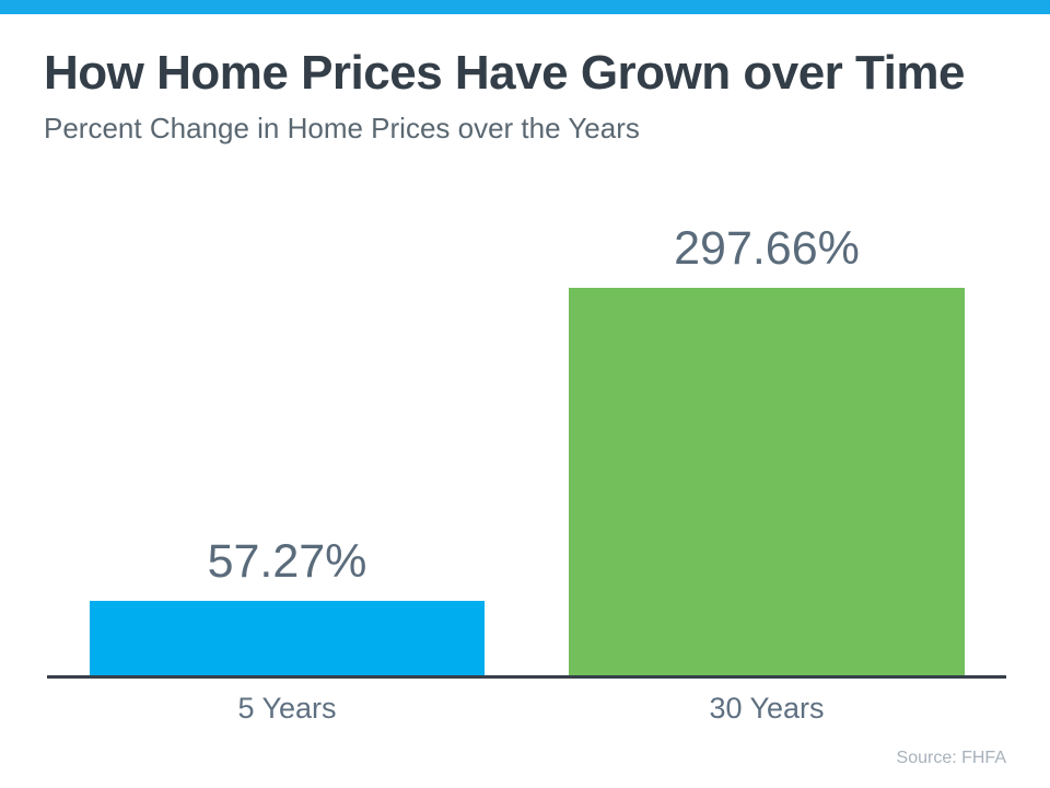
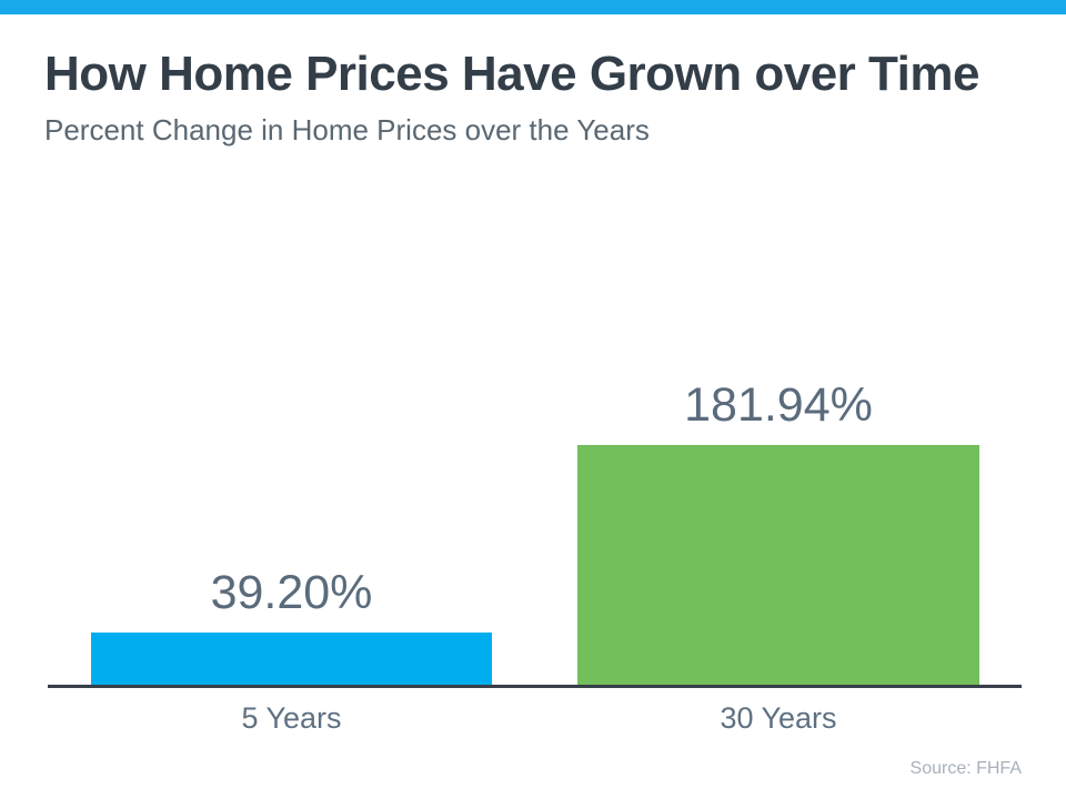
5 Years: 57.27% -> 39.20%
30 Years: 297.66% -> 181.94%
